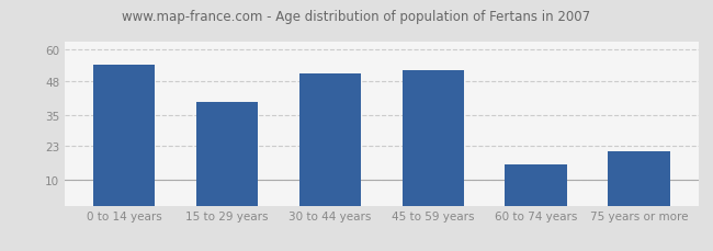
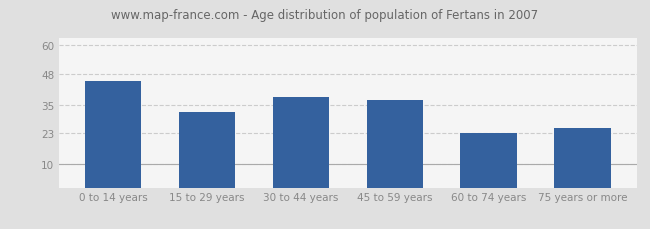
0 to 14 years: 54 -> 45
15 to 29 years: 40 -> 32
30 to 44 years: 51 -> 38
45 to 59 years: 52 -> 37
60 to 74 years: 16 -> 23
75 years or more: 21 -> 25
